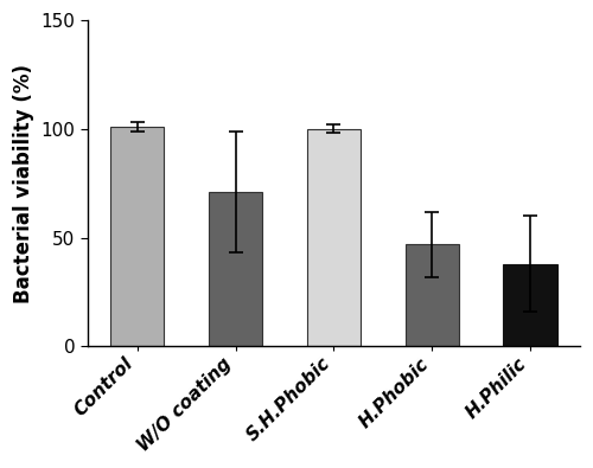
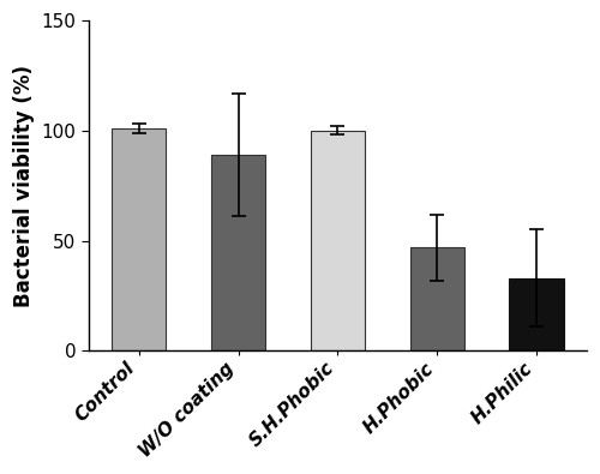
W/O coating: 71 -> 89
H.Philic: 38 -> 33
